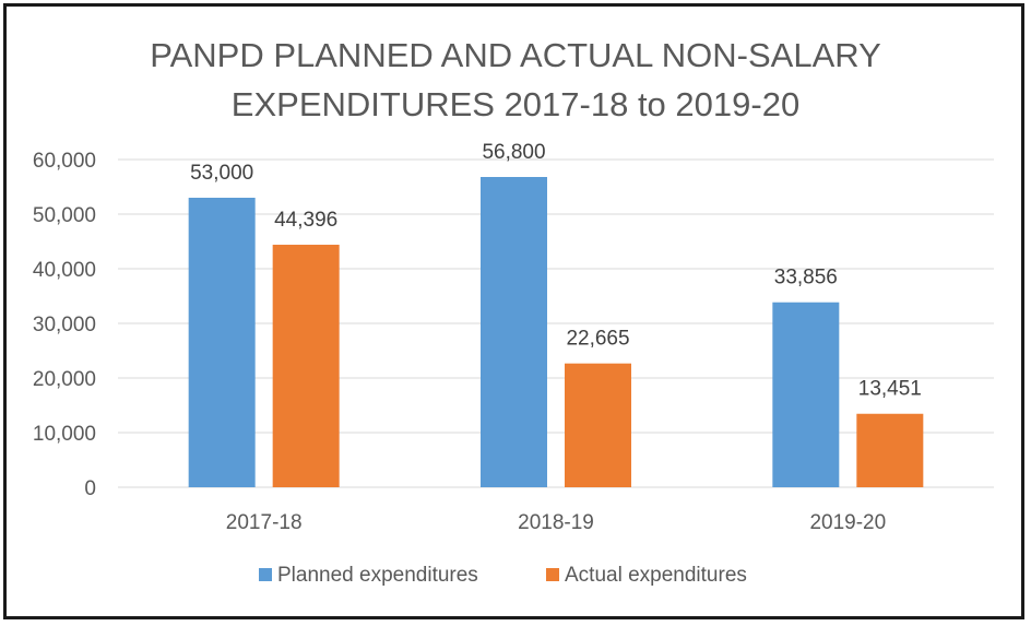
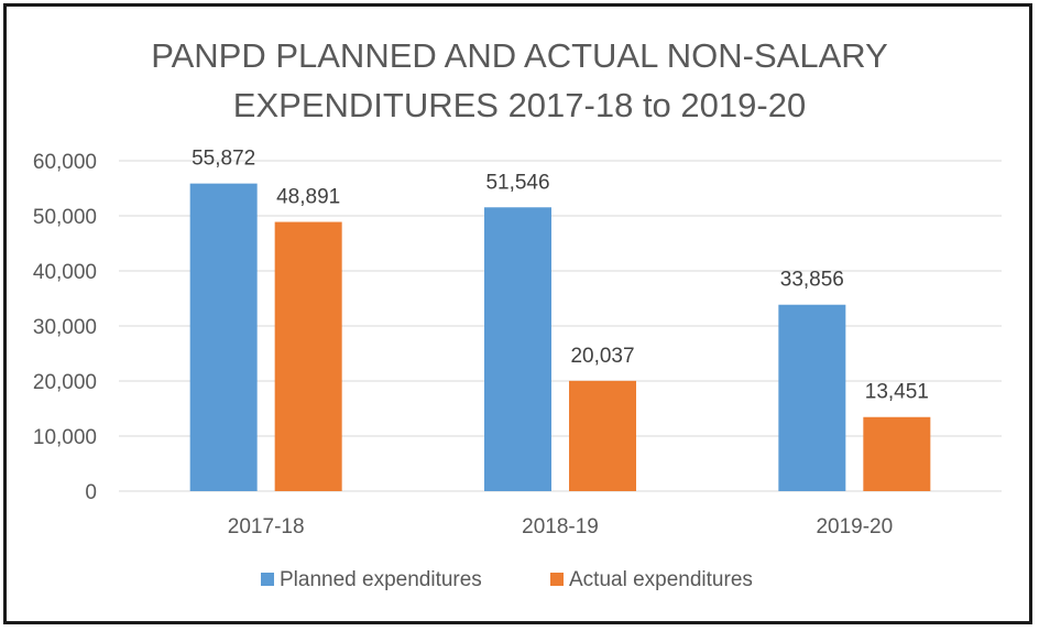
Planned expenditures/2017-18: 53,000 -> 55,872
Actual expenditures/2017-18: 44,396 -> 48,891
Planned expenditures/2018-19: 56,800 -> 51,546
Actual expenditures/2018-19: 22,665 -> 20,037
